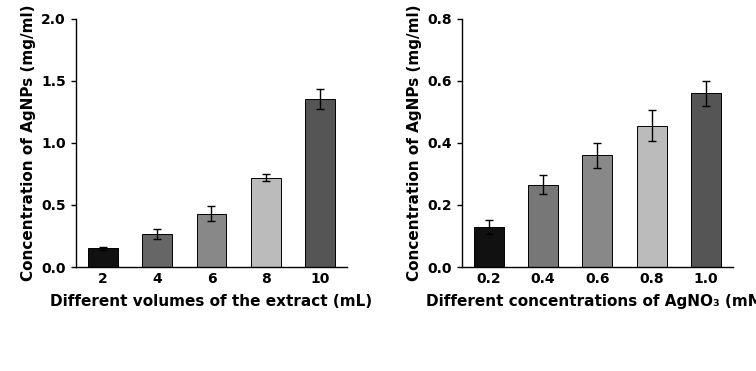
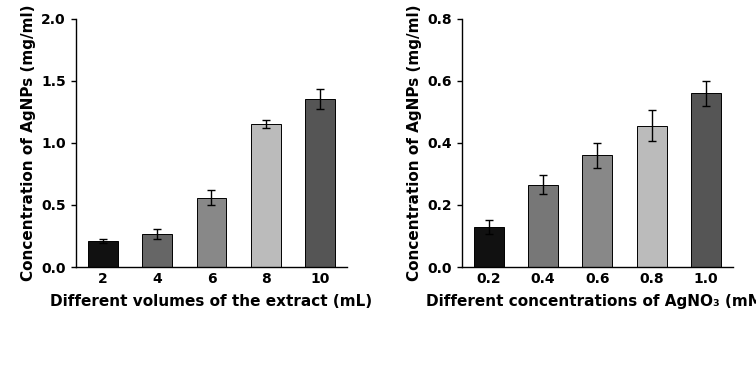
2: 0.15 -> 0.21
6: 0.43 -> 0.56
8: 0.72 -> 1.15
